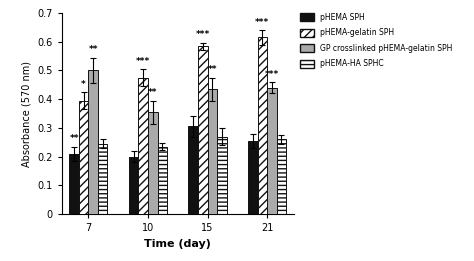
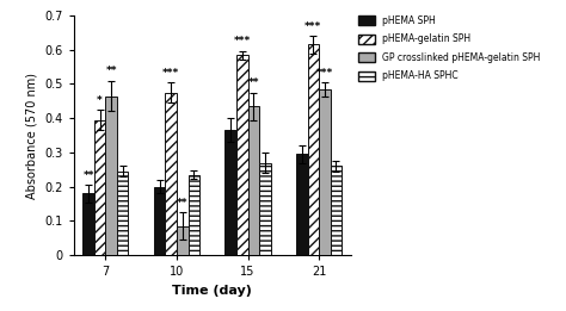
pHEMA SPH/7: 0.210 -> 0.180
GP crosslinked pHEMA-gelatin SPH/7: 0.500 -> 0.465
GP crosslinked pHEMA-gelatin SPH/10: 0.355 -> 0.085
pHEMA SPH/15: 0.305 -> 0.365
pHEMA SPH/21: 0.255 -> 0.295
GP crosslinked pHEMA-gelatin SPH/21: 0.440 -> 0.485
